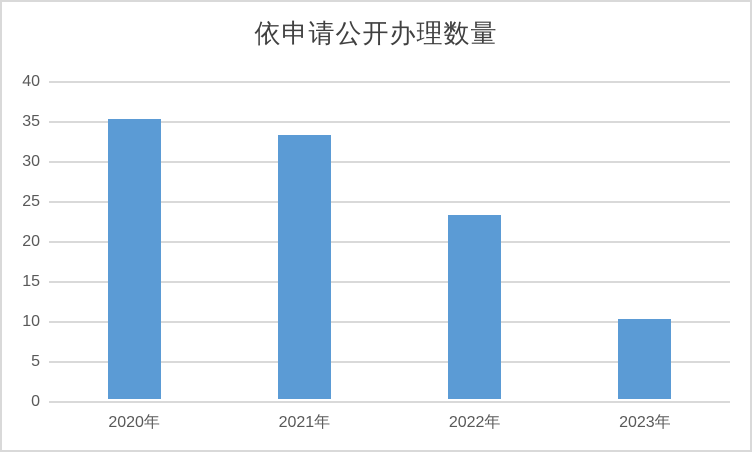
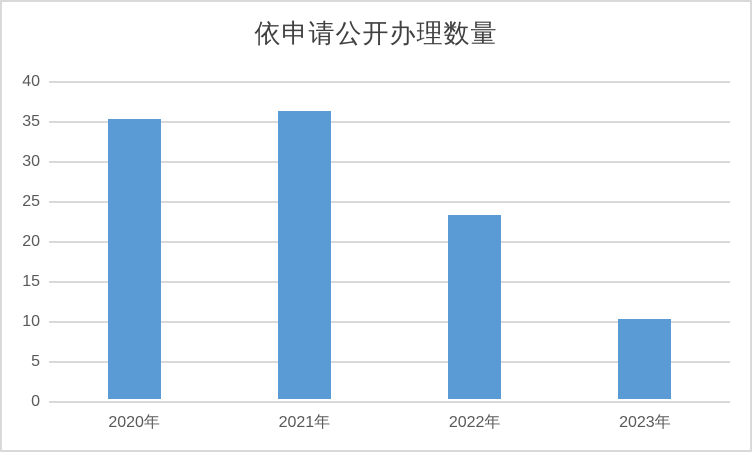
2021年: 33 -> 36
